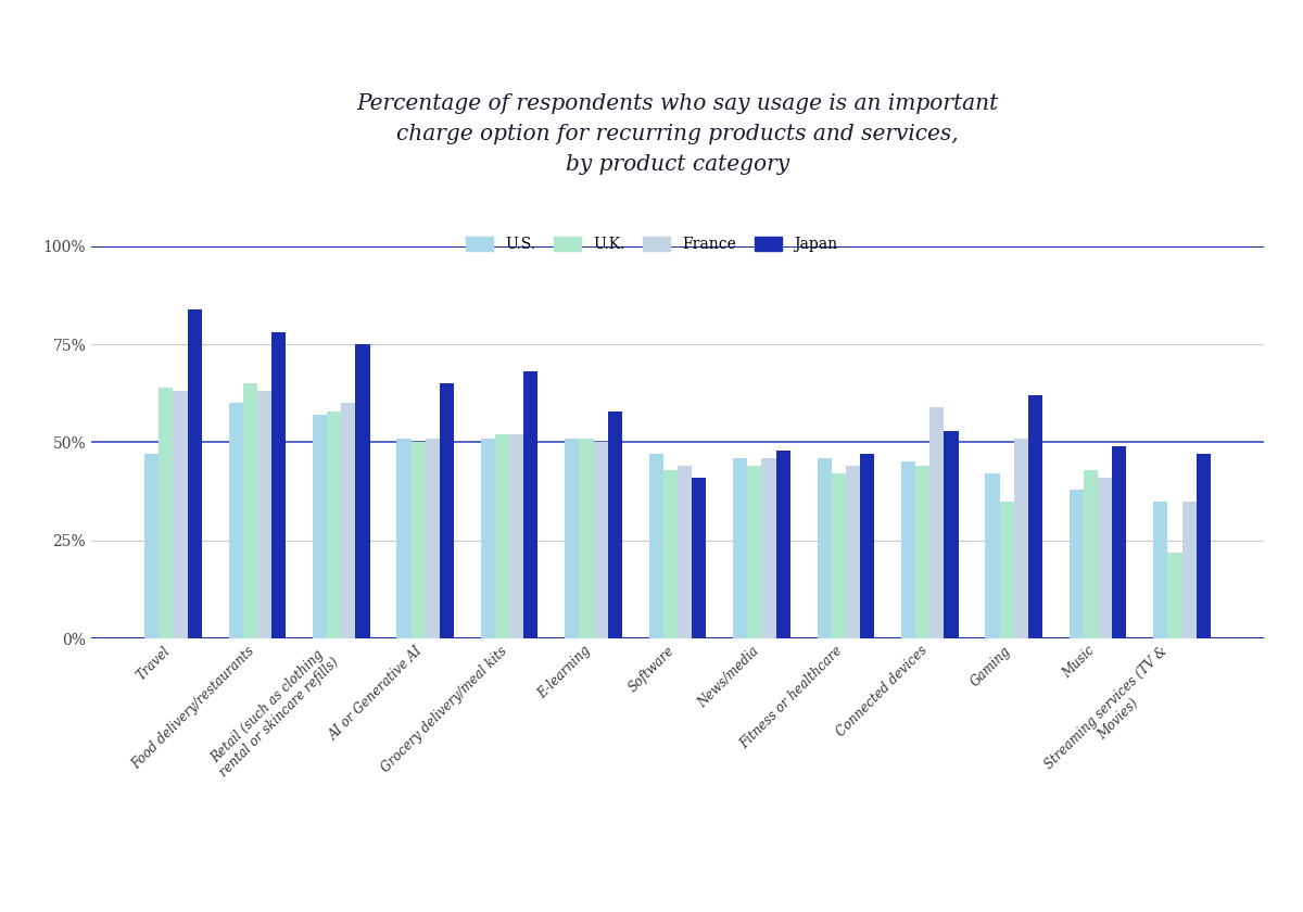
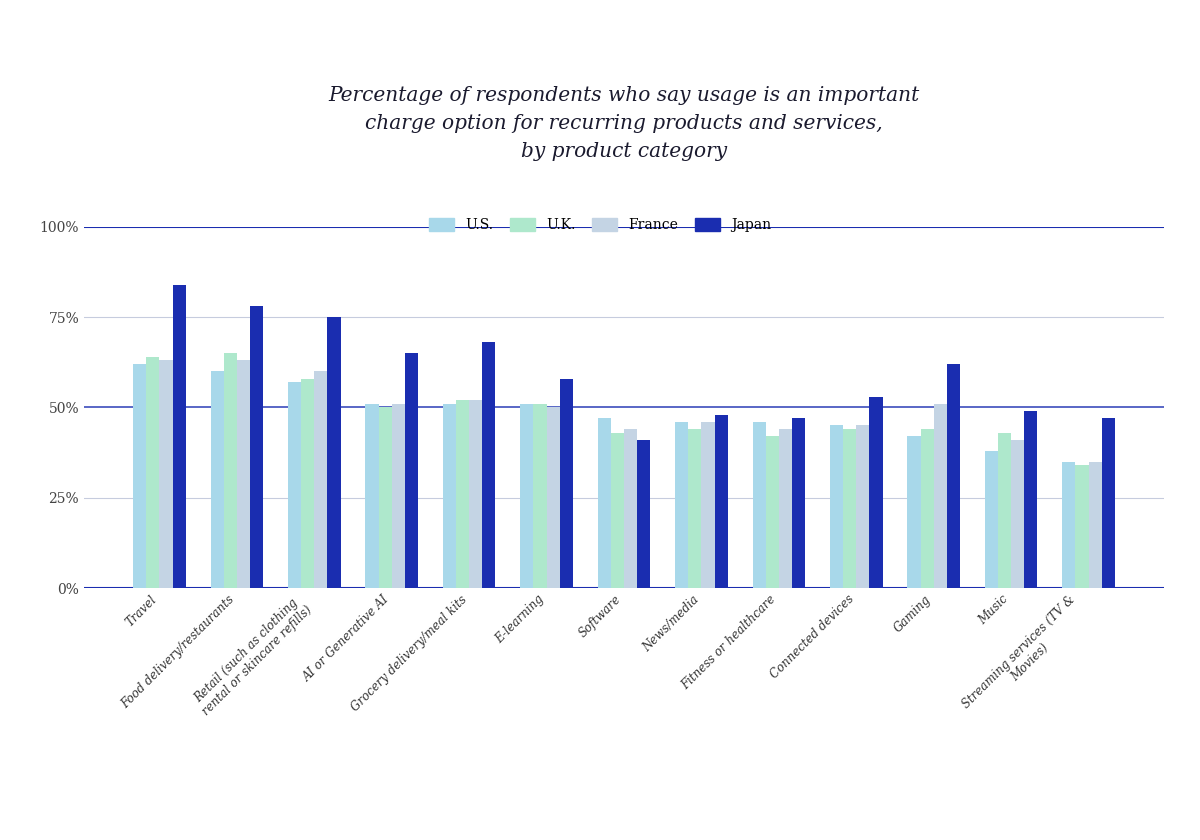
U.S./Travel: 47% -> 62%
France/Connected devices: 59% -> 45%
U.K./Gaming: 35% -> 44%
U.K./Streaming services (TV & Movies): 22% -> 34%
